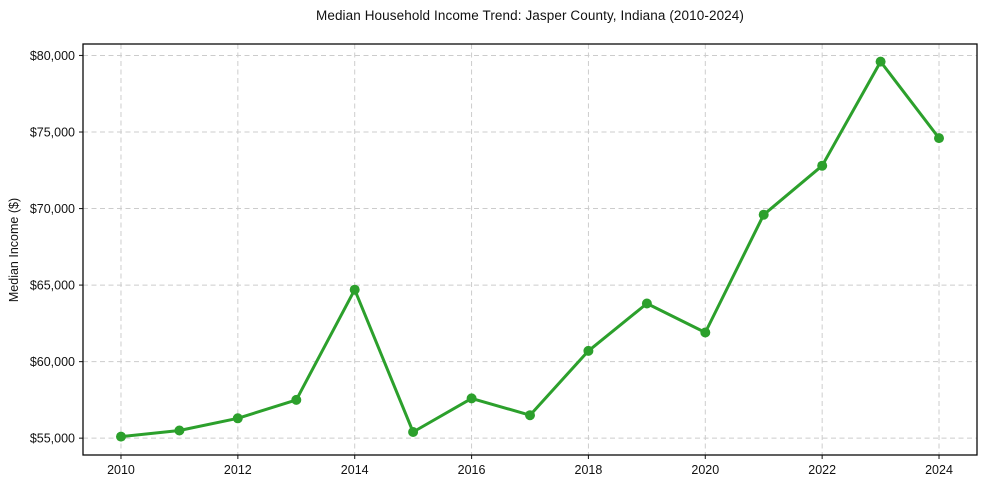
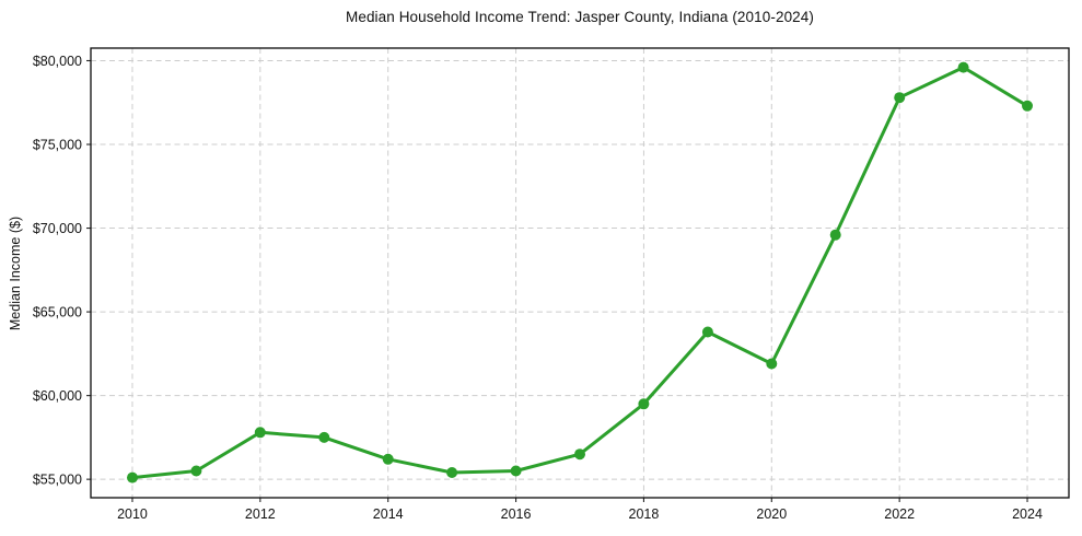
2012: $56300 -> $57800
2014: $64700 -> $56200
2016: $57600 -> $55500
2018: $60700 -> $59500
2022: $72800 -> $77800
2024: $74600 -> $77300
